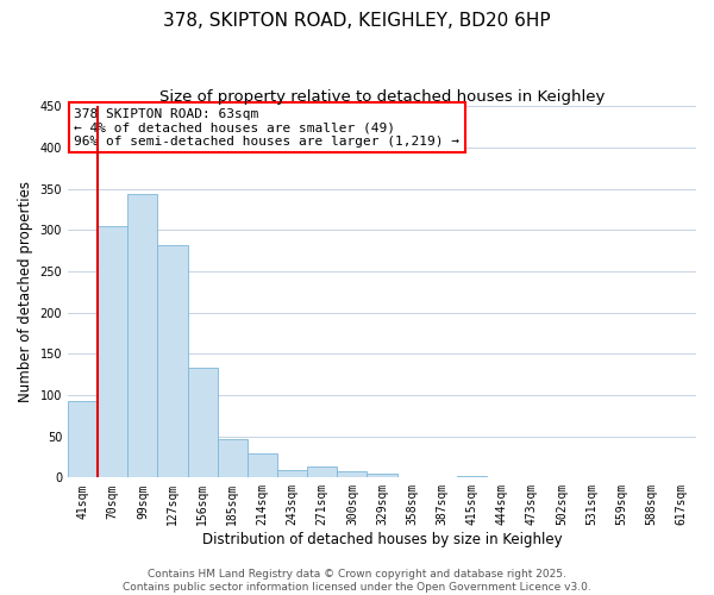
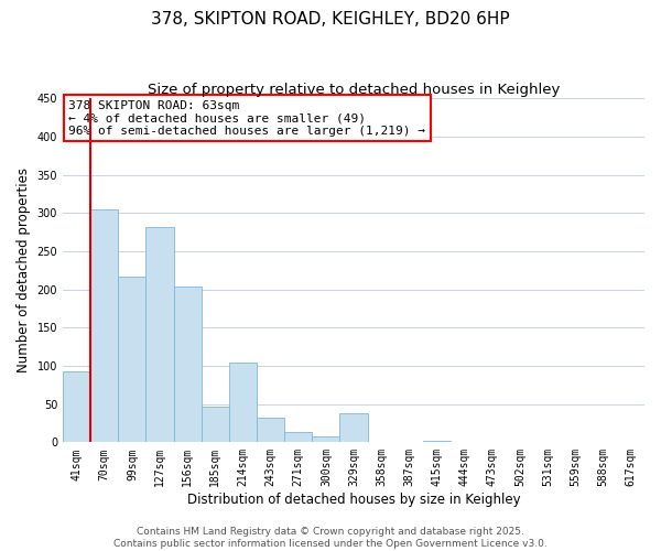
99sqm: 343 -> 216
156sqm: 133 -> 204
214sqm: 30 -> 104
243sqm: 9 -> 32
329sqm: 5 -> 38
